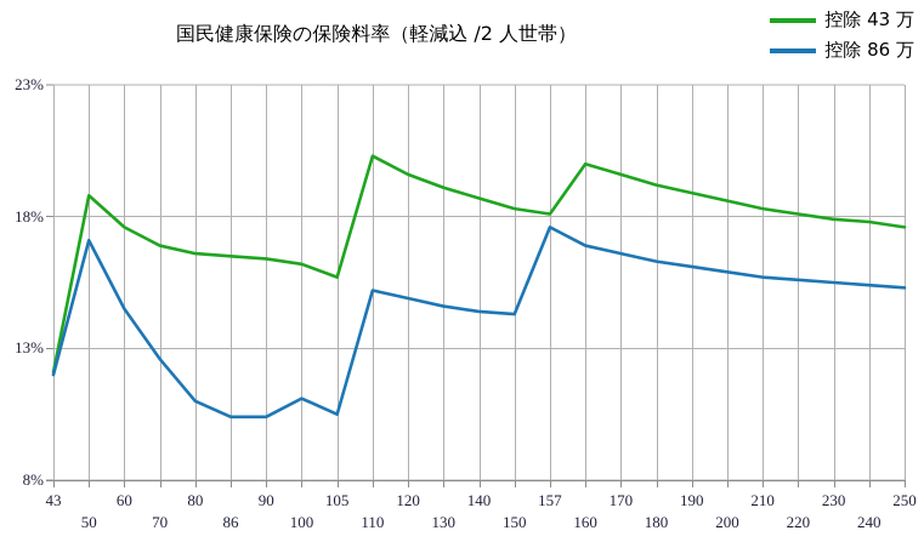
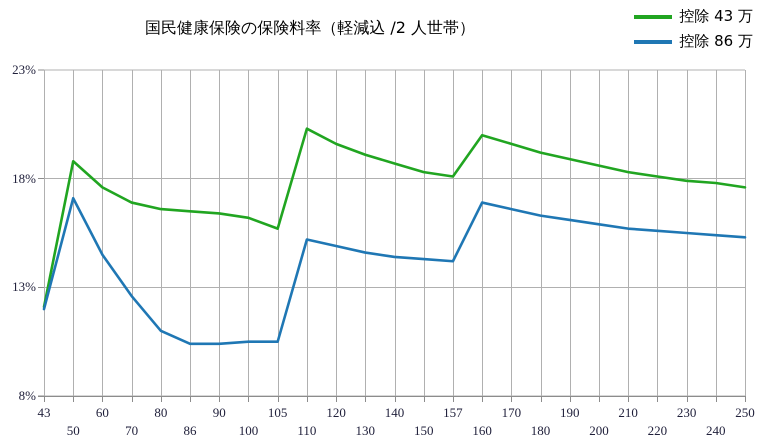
控除 86 万/100: 11.1% -> 10.5%
控除 86 万/157: 17.6% -> 14.2%
